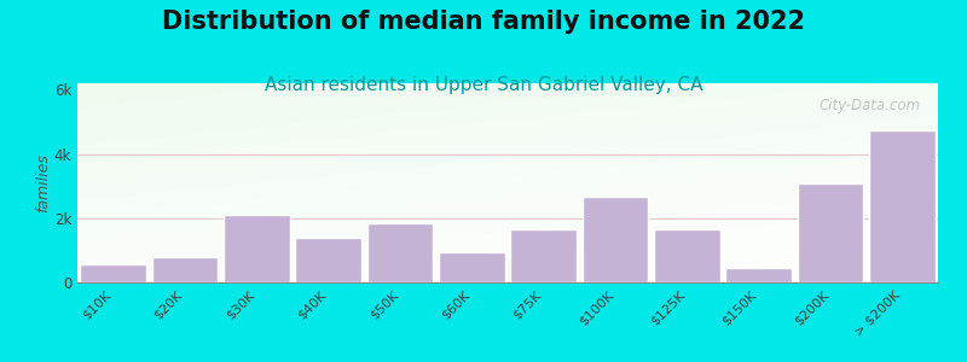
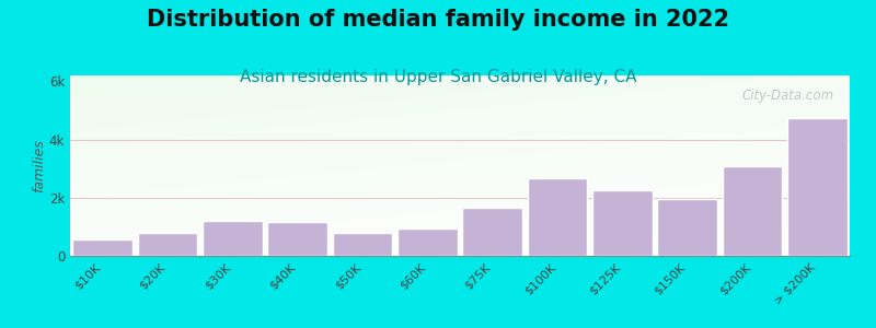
$30K: 2.10k -> 1.20k
$40K: 1.40k -> 1.15k
$50K: 1.85k -> 0.80k
$125K: 1.65k -> 2.25k
$150K: 0.45k -> 1.95k
